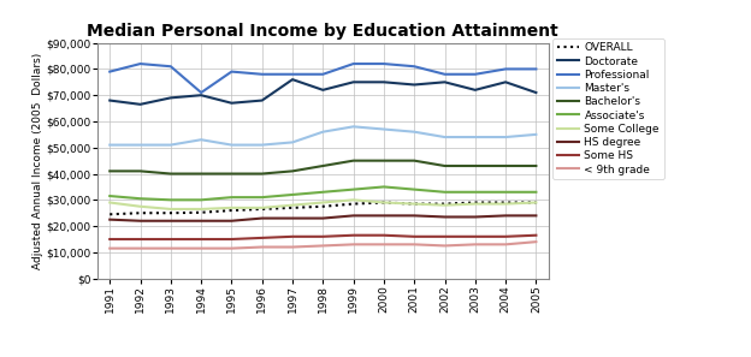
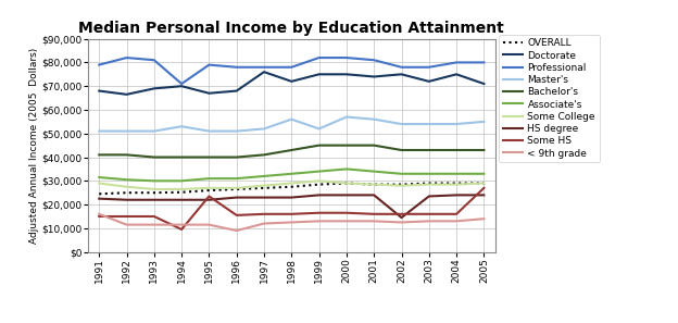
< 9th grade/1991: $11,500 -> $16,000
Some HS/1994: $15,000 -> $9,500
Some HS/1995: $15,000 -> $23,500
< 9th grade/1996: $12,000 -> $9,000
Master's/1999: $58,000 -> $52,000
HS degree/2002: $23,500 -> $14,500
Some HS/2005: $16,500 -> $27,000
